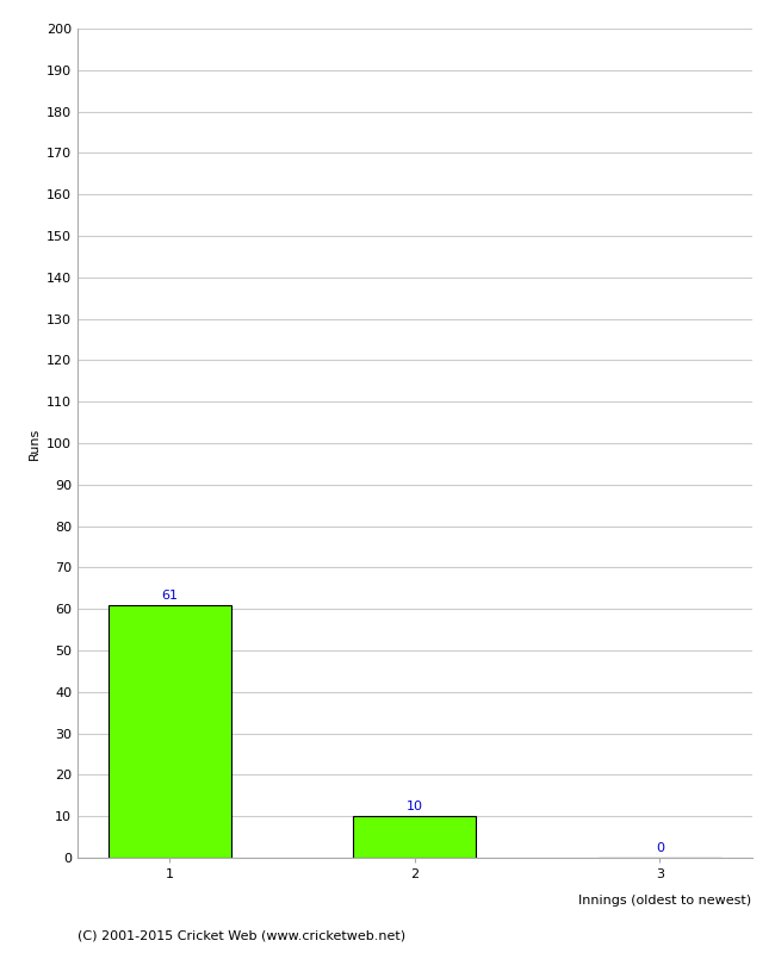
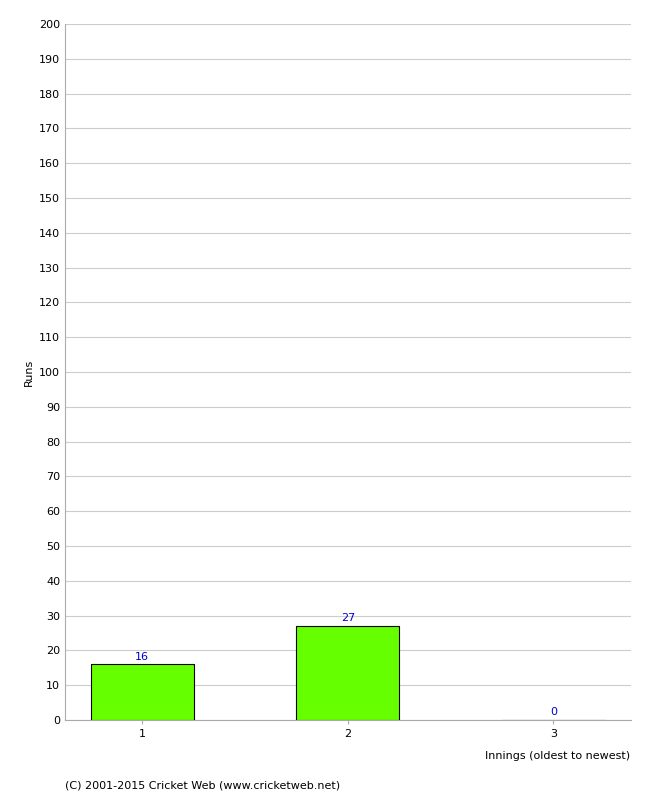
1: 61 -> 16
2: 10 -> 27
